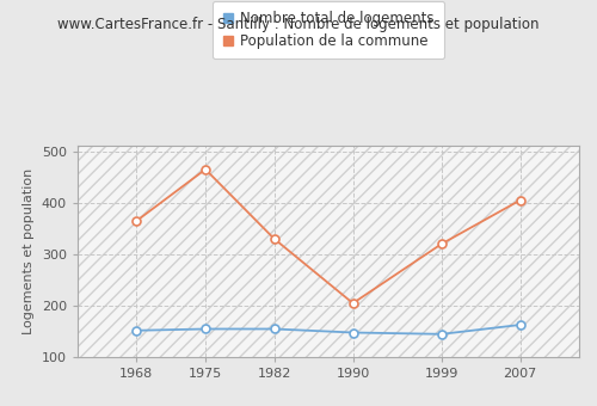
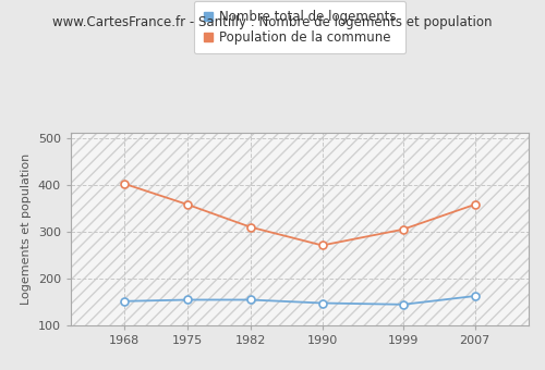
Population de la commune/1968: 365 -> 402
Population de la commune/1975: 465 -> 358
Population de la commune/1982: 330 -> 310
Population de la commune/1990: 205 -> 271
Population de la commune/1999: 320 -> 305
Population de la commune/2007: 405 -> 358
